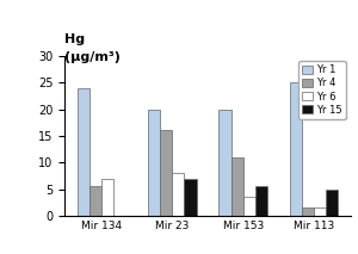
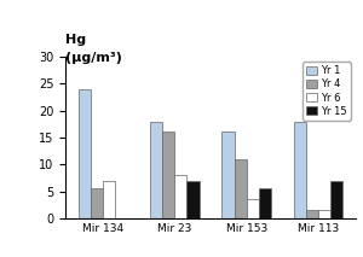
Yr 1/Mir 23: 20 -> 18
Yr 1/Mir 153: 20 -> 16
Yr 1/Mir 113: 25 -> 18
Yr 15/Mir 113: 5.0 -> 7.0
